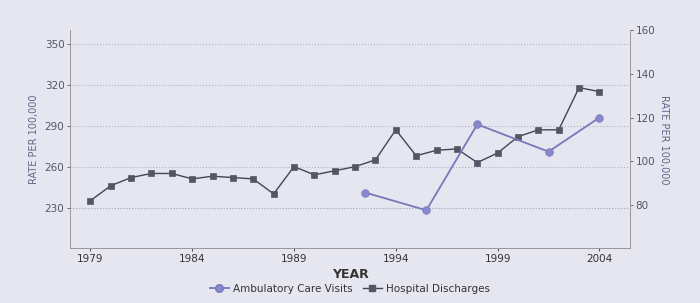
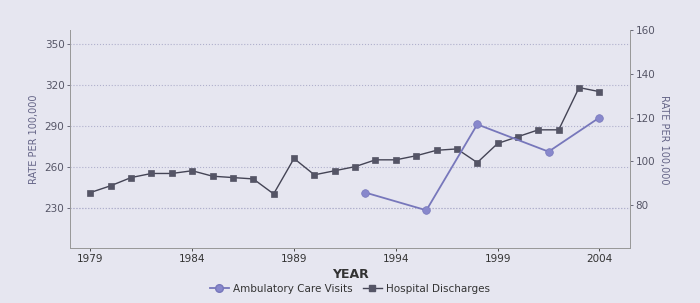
Hospital Discharges/1979: 235 -> 241
Hospital Discharges/1984: 251 -> 257
Hospital Discharges/1989: 260 -> 266
Hospital Discharges/1994: 287 -> 265
Hospital Discharges/1999: 270 -> 277
